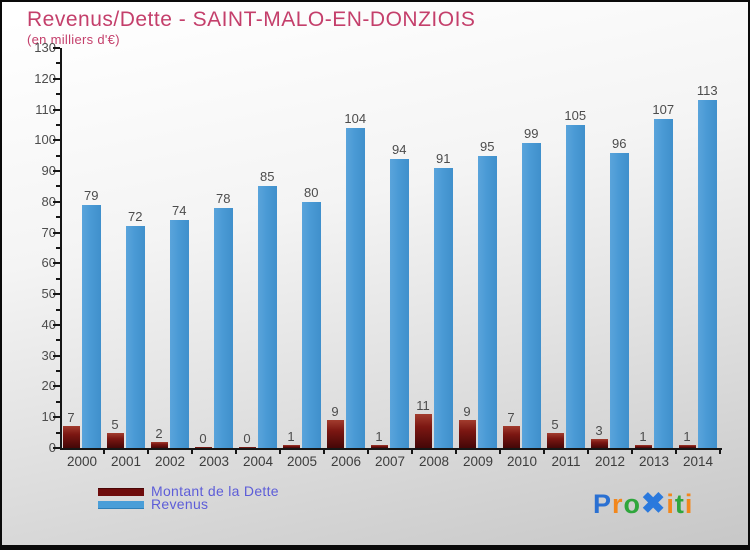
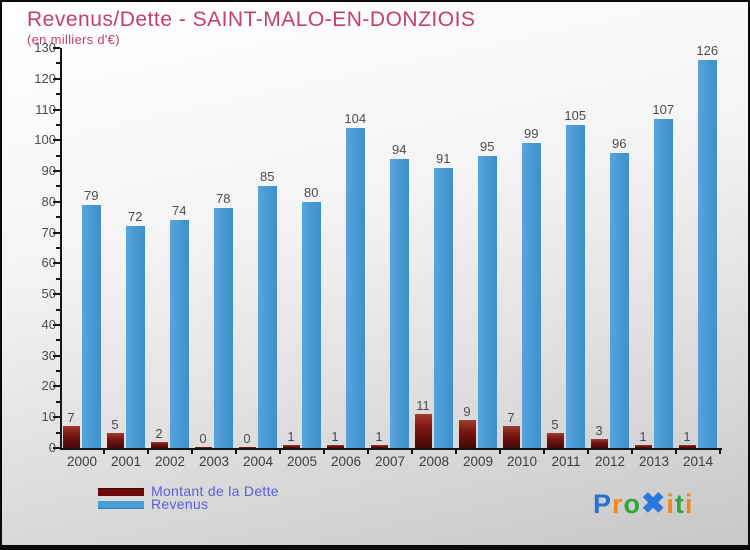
Montant de la Dette/2006: 9 -> 1
Revenus/2014: 113 -> 126
